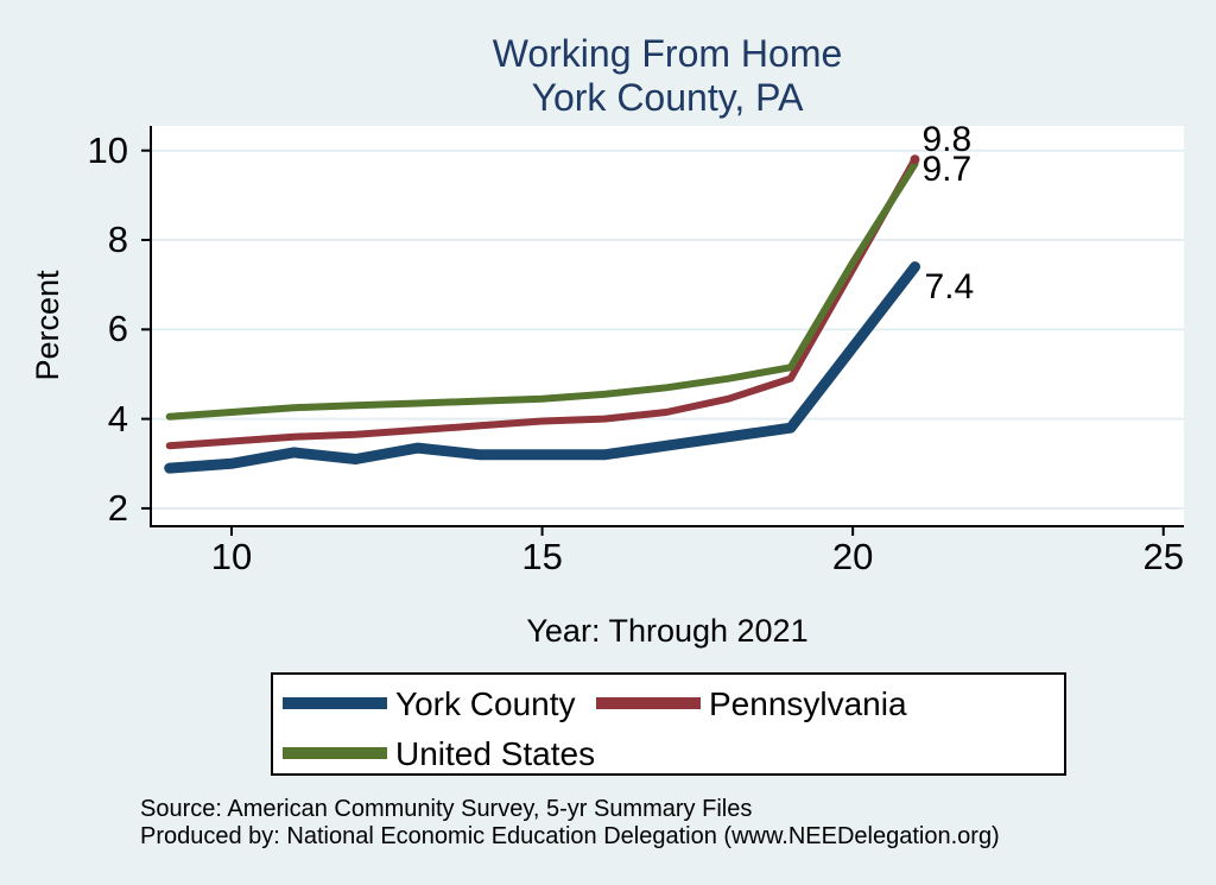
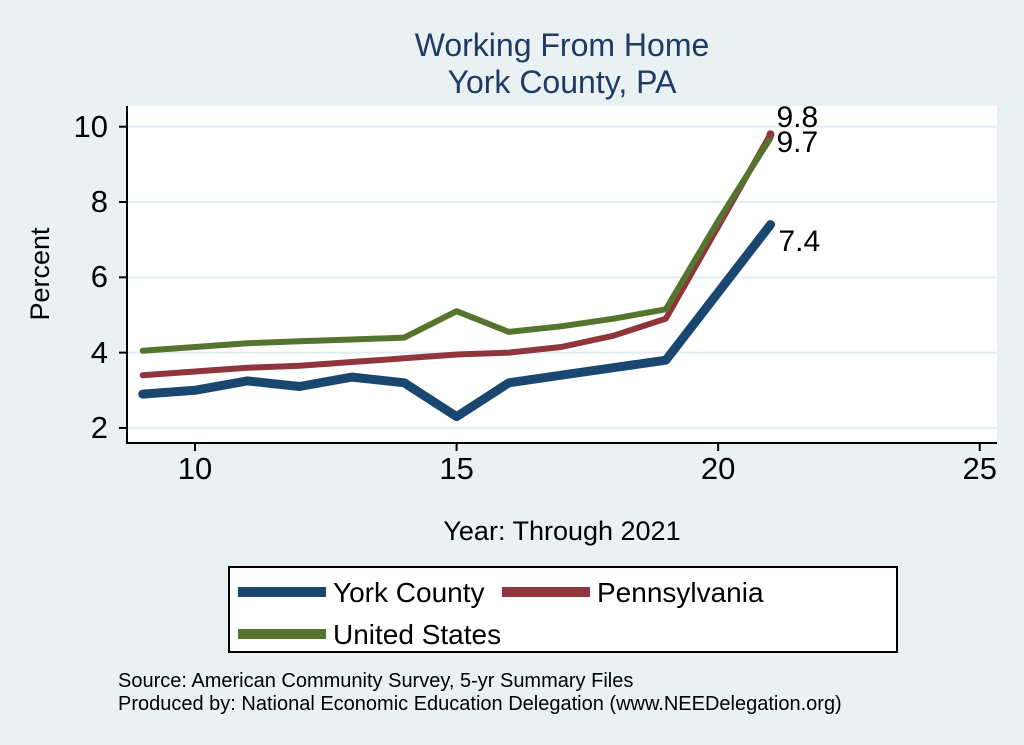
York County/15: 3.2 -> 2.3
United States/15: 4.5 -> 5.1
